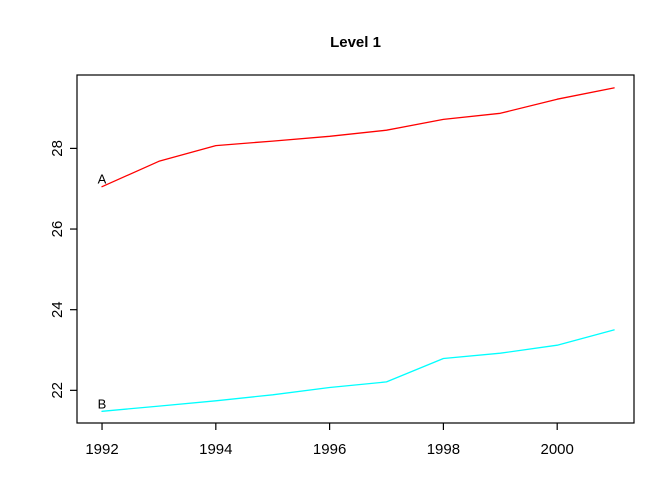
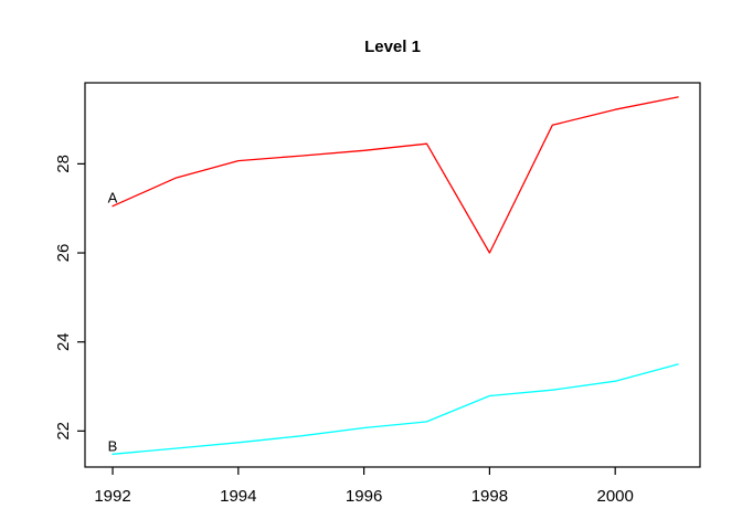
A/1998: 28.7 -> 26.0
